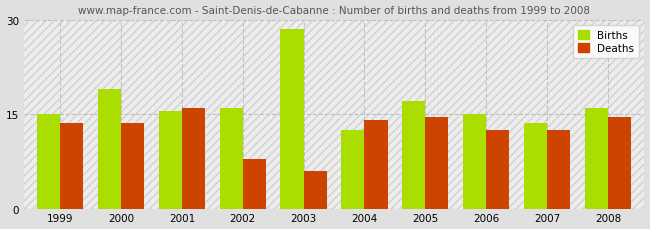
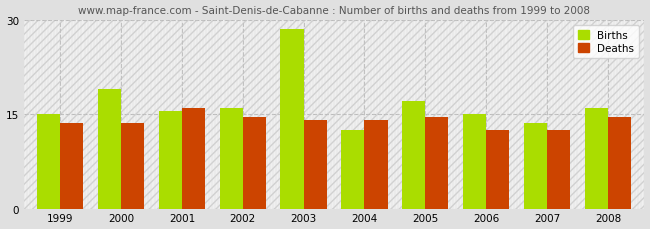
Deaths/2002: 7.8 -> 14.5
Deaths/2003: 6.0 -> 14.0
